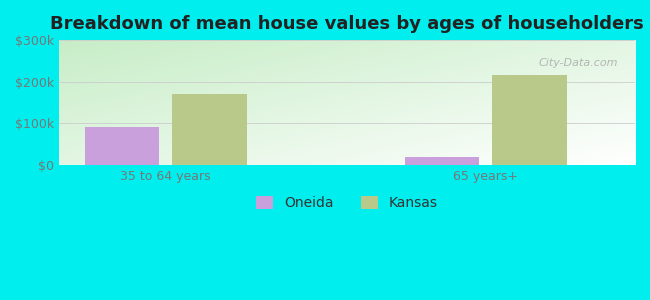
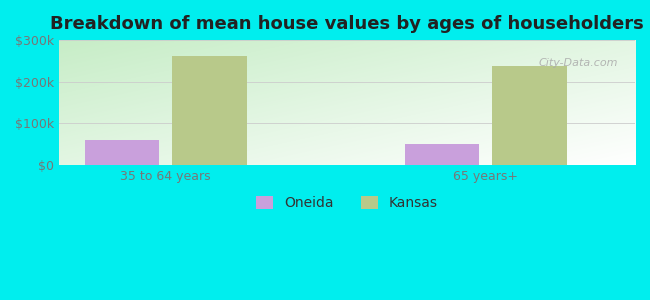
Oneida/35 to 64 years: $90k -> $60k
Kansas/35 to 64 years: $170k -> $262k
Oneida/65 years+: $20k -> $50k
Kansas/65 years+: $215k -> $237k
